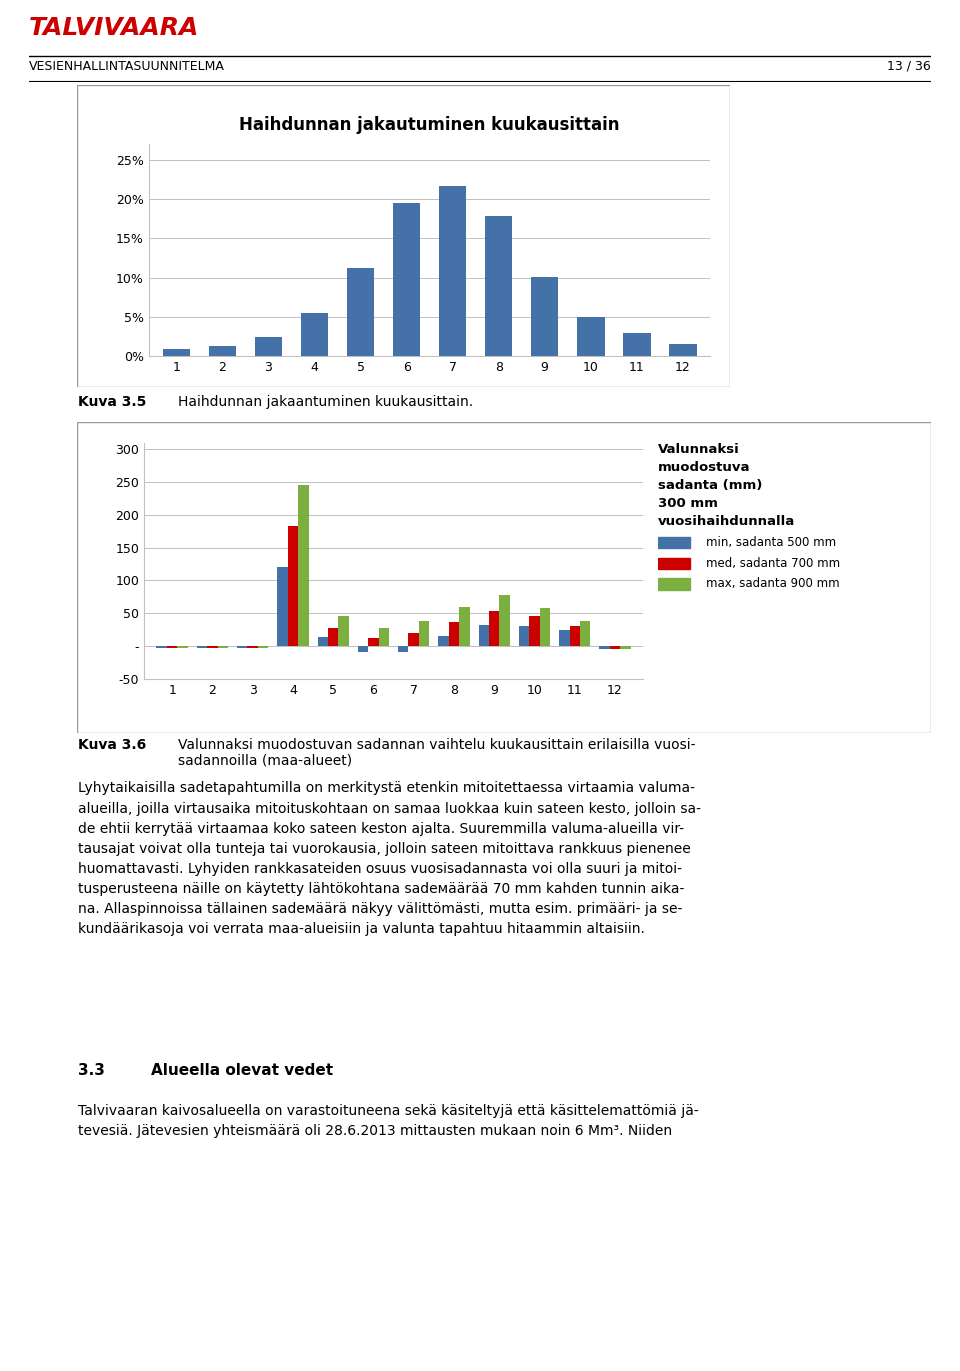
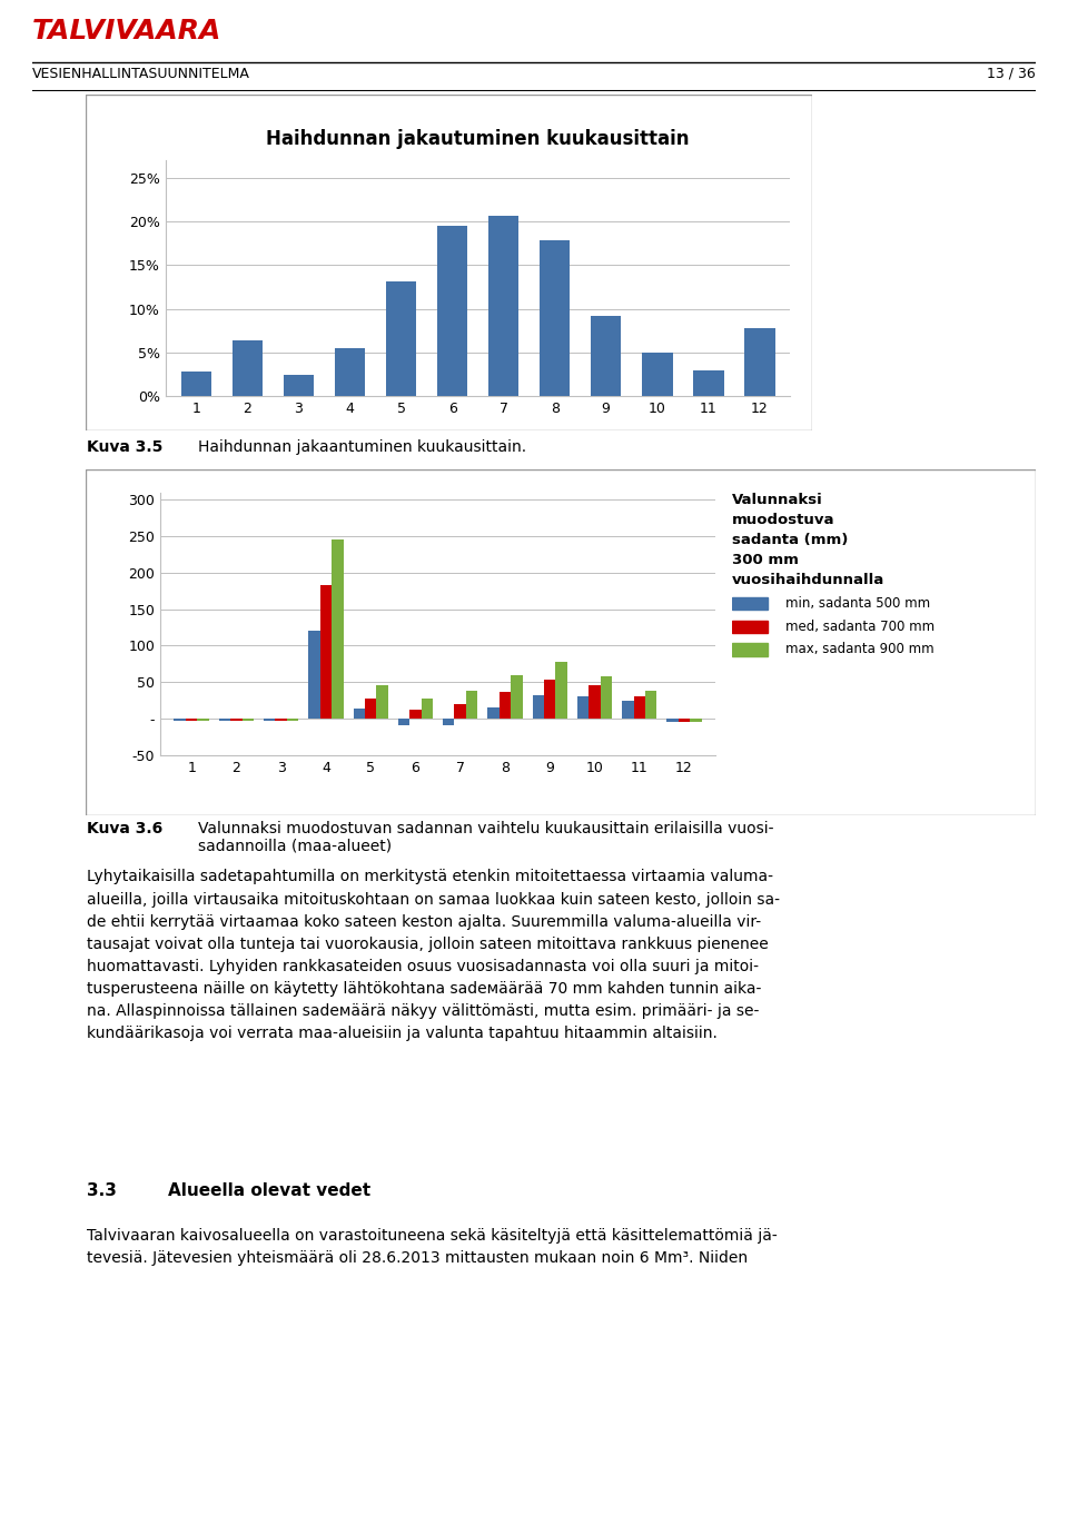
Haihdunnan jakautuminen kuukausittain/1: 1.0% -> 2.8%
Haihdunnan jakautuminen kuukausittain/2: 1.3% -> 6.4%
Haihdunnan jakautuminen kuukausittain/5: 11.3% -> 13.2%
Haihdunnan jakautuminen kuukausittain/7: 21.7% -> 20.6%
Haihdunnan jakautuminen kuukausittain/9: 10.1% -> 9.2%
Haihdunnan jakautuminen kuukausittain/12: 1.6% -> 7.8%
